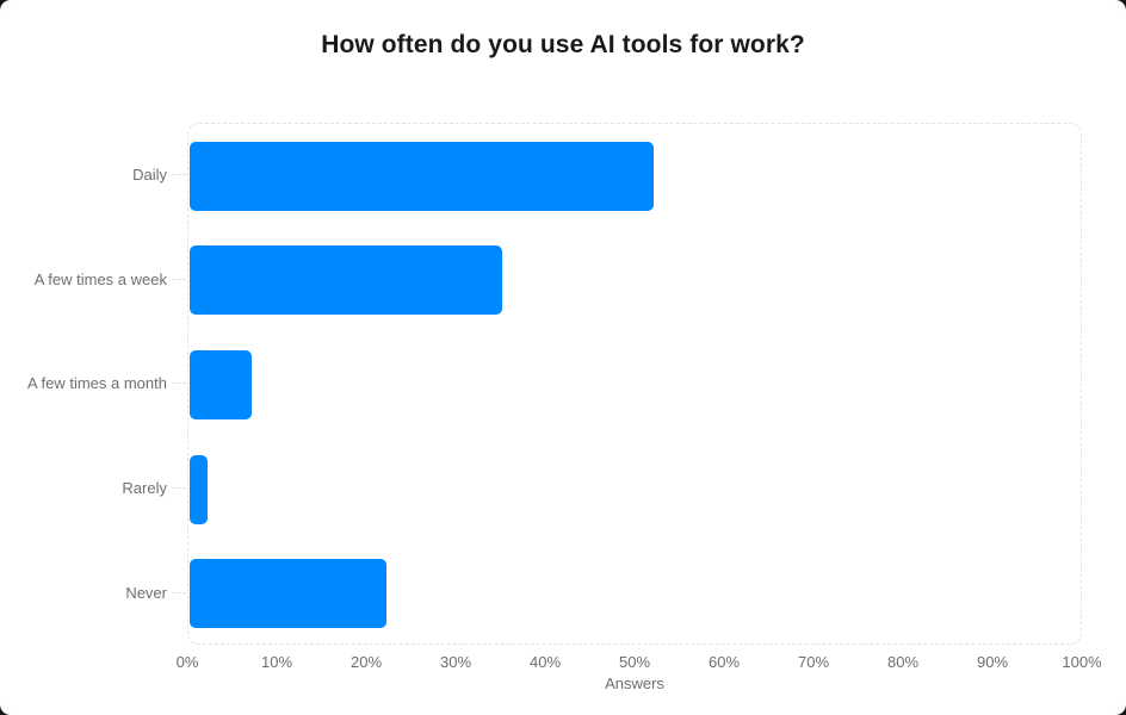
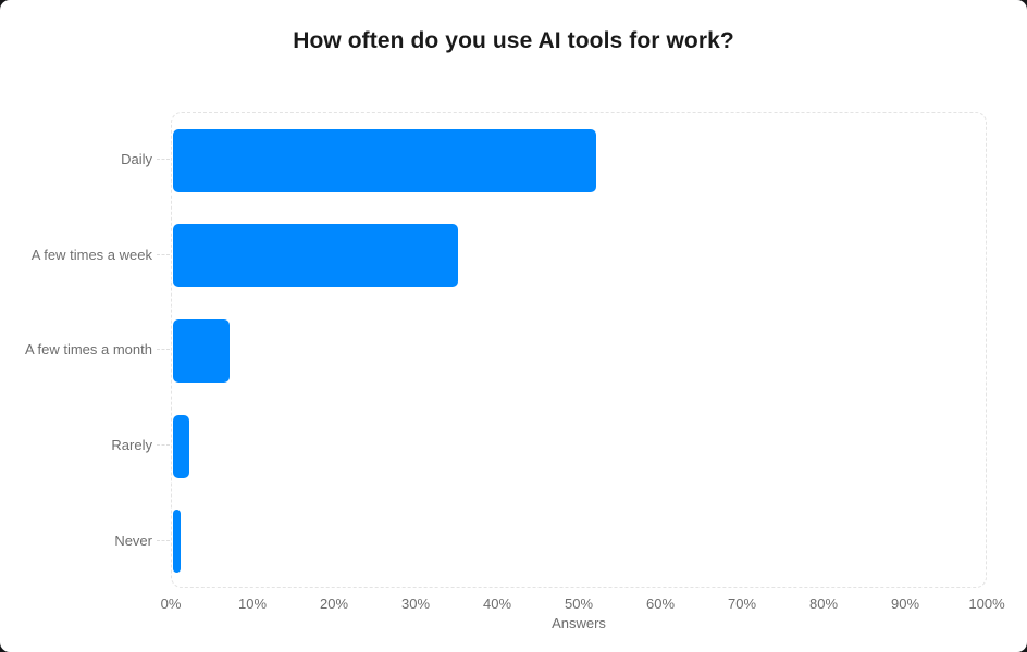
Never: 22% -> 1%
